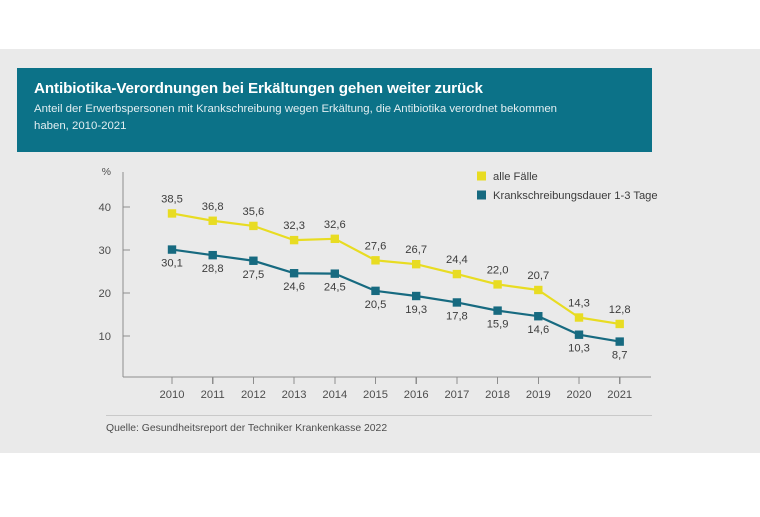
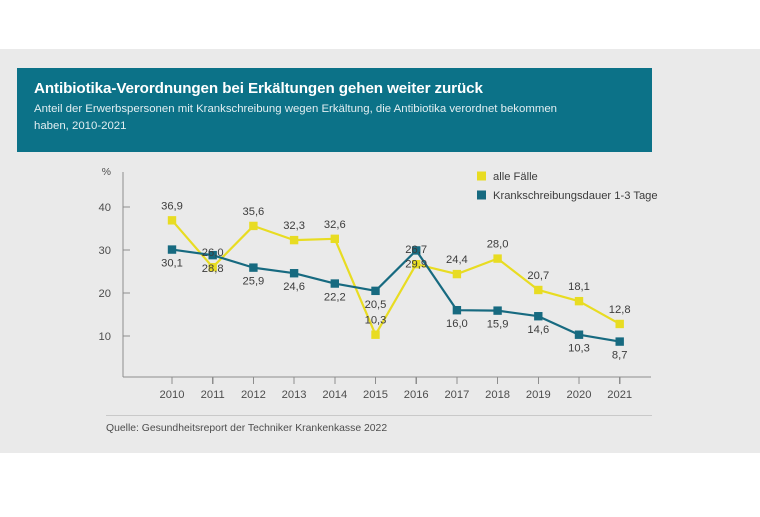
alle Fälle/2010: 38,5 -> 36,9
alle Fälle/2011: 36,8 -> 26,0
Krankschreibungsdauer 1-3 Tage/2012: 27,5 -> 25,9
Krankschreibungsdauer 1-3 Tage/2014: 24,5 -> 22,2
alle Fälle/2015: 27,6 -> 10,3
Krankschreibungsdauer 1-3 Tage/2016: 19,3 -> 29,9
Krankschreibungsdauer 1-3 Tage/2017: 17,8 -> 16,0
alle Fälle/2018: 22,0 -> 28,0
alle Fälle/2020: 14,3 -> 18,1
